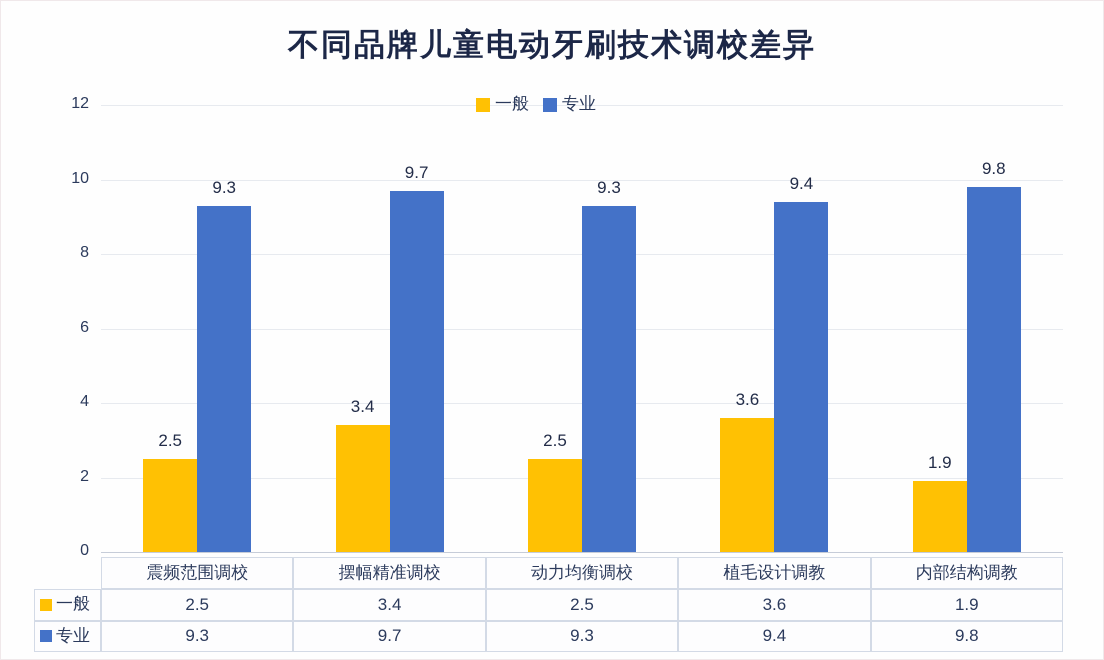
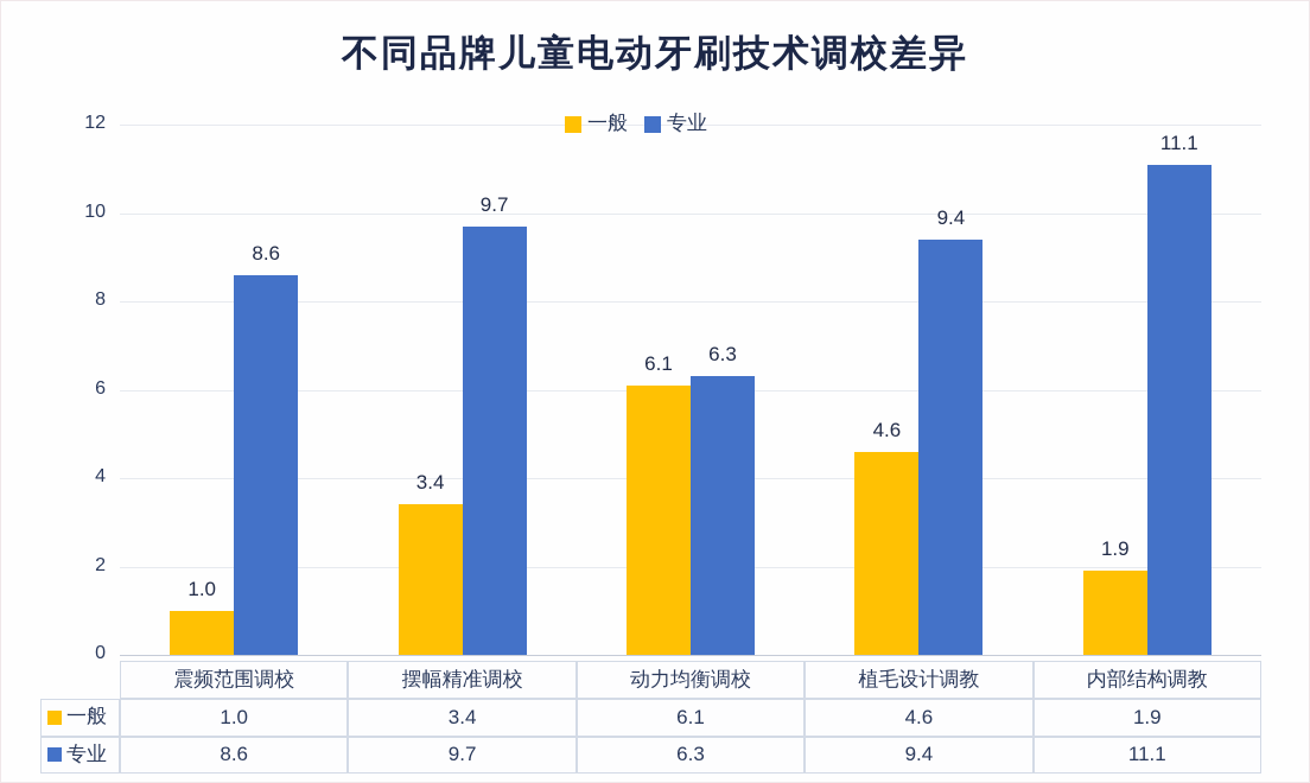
一般/震频范围调校: 2.5 -> 1.0
专业/震频范围调校: 9.3 -> 8.6
一般/动力均衡调校: 2.5 -> 6.1
专业/动力均衡调校: 9.3 -> 6.3
一般/植毛设计调教: 3.6 -> 4.6
专业/内部结构调教: 9.8 -> 11.1
